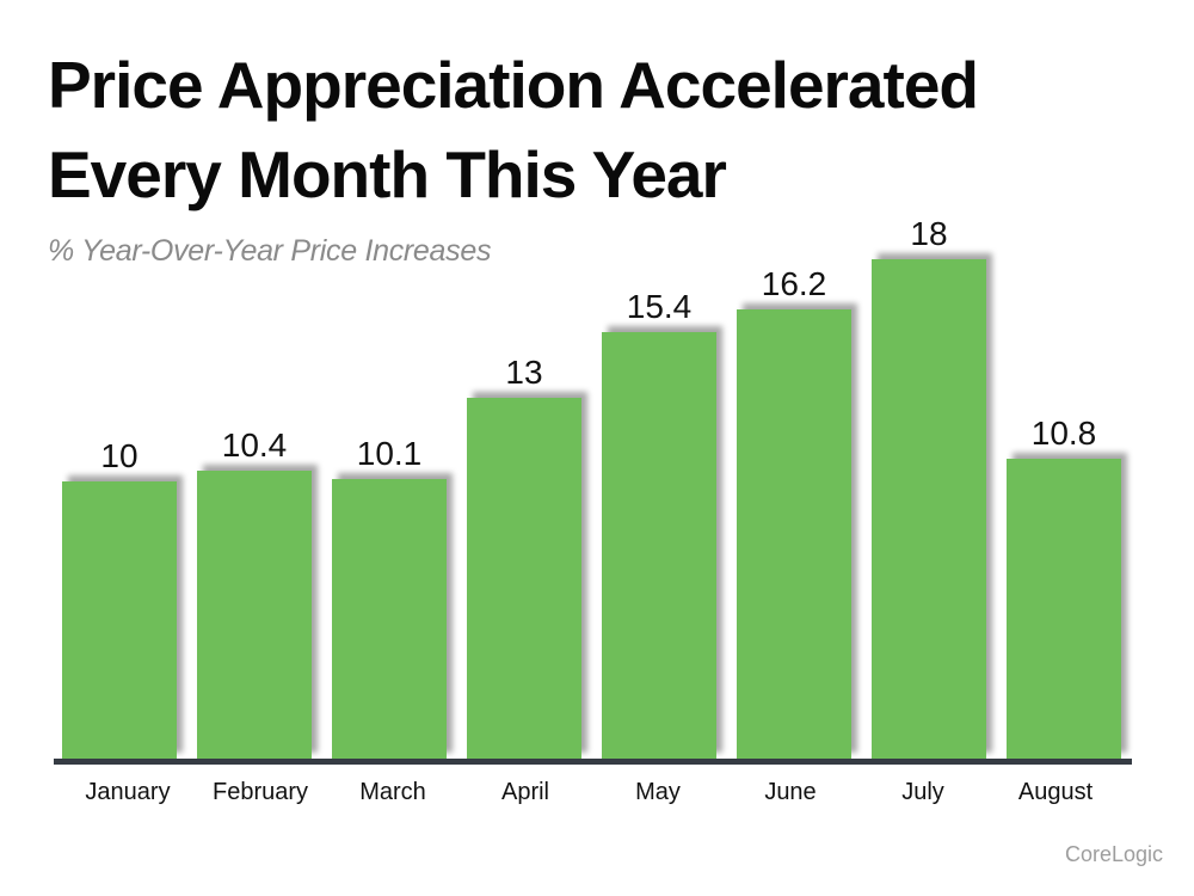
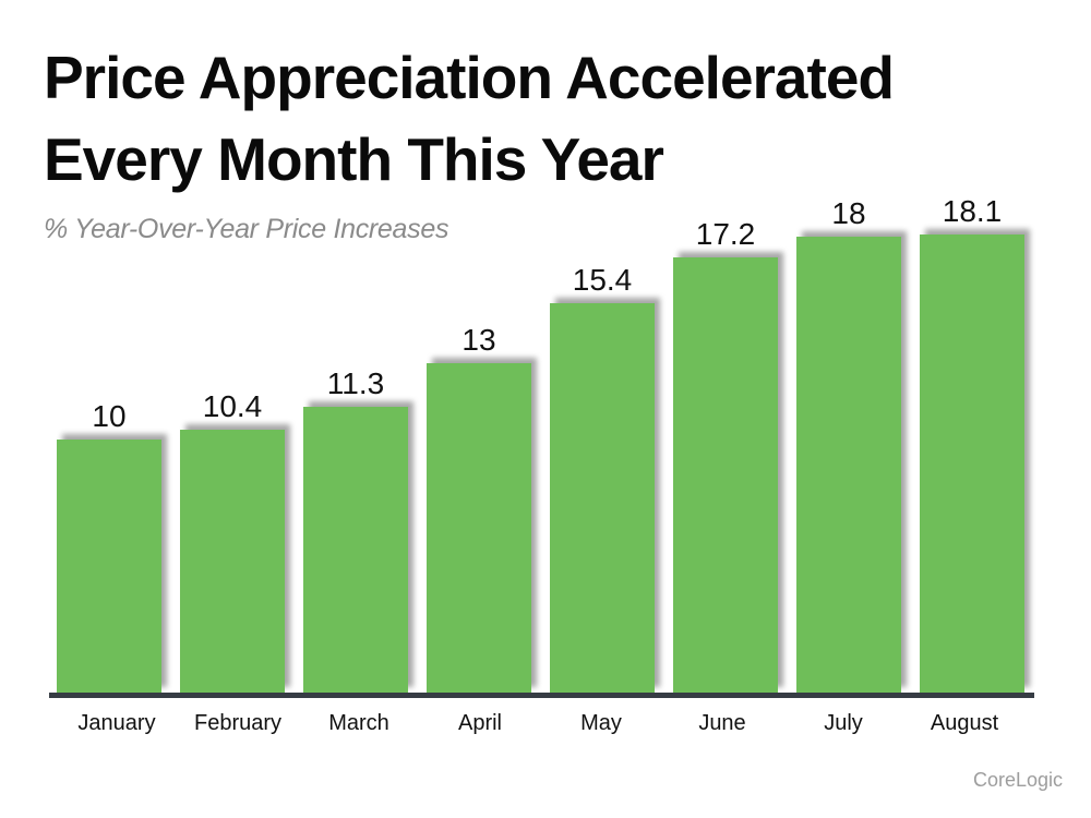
March: 10.1 -> 11.3
June: 16.2 -> 17.2
August: 10.8 -> 18.1
